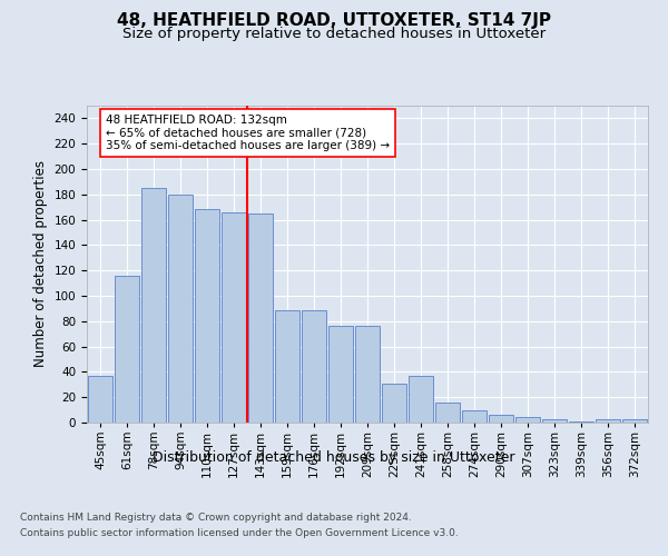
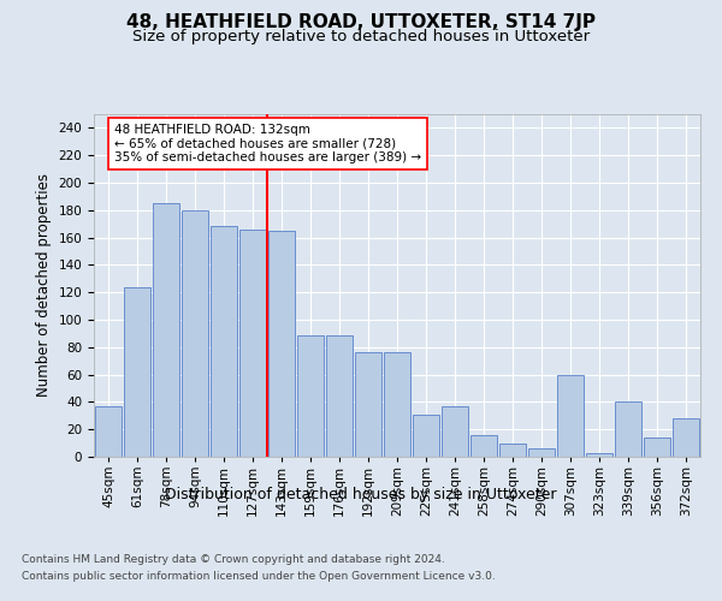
61sqm: 116 -> 124
307sqm: 4 -> 60
339sqm: 1 -> 40
356sqm: 3 -> 14
372sqm: 3 -> 28
